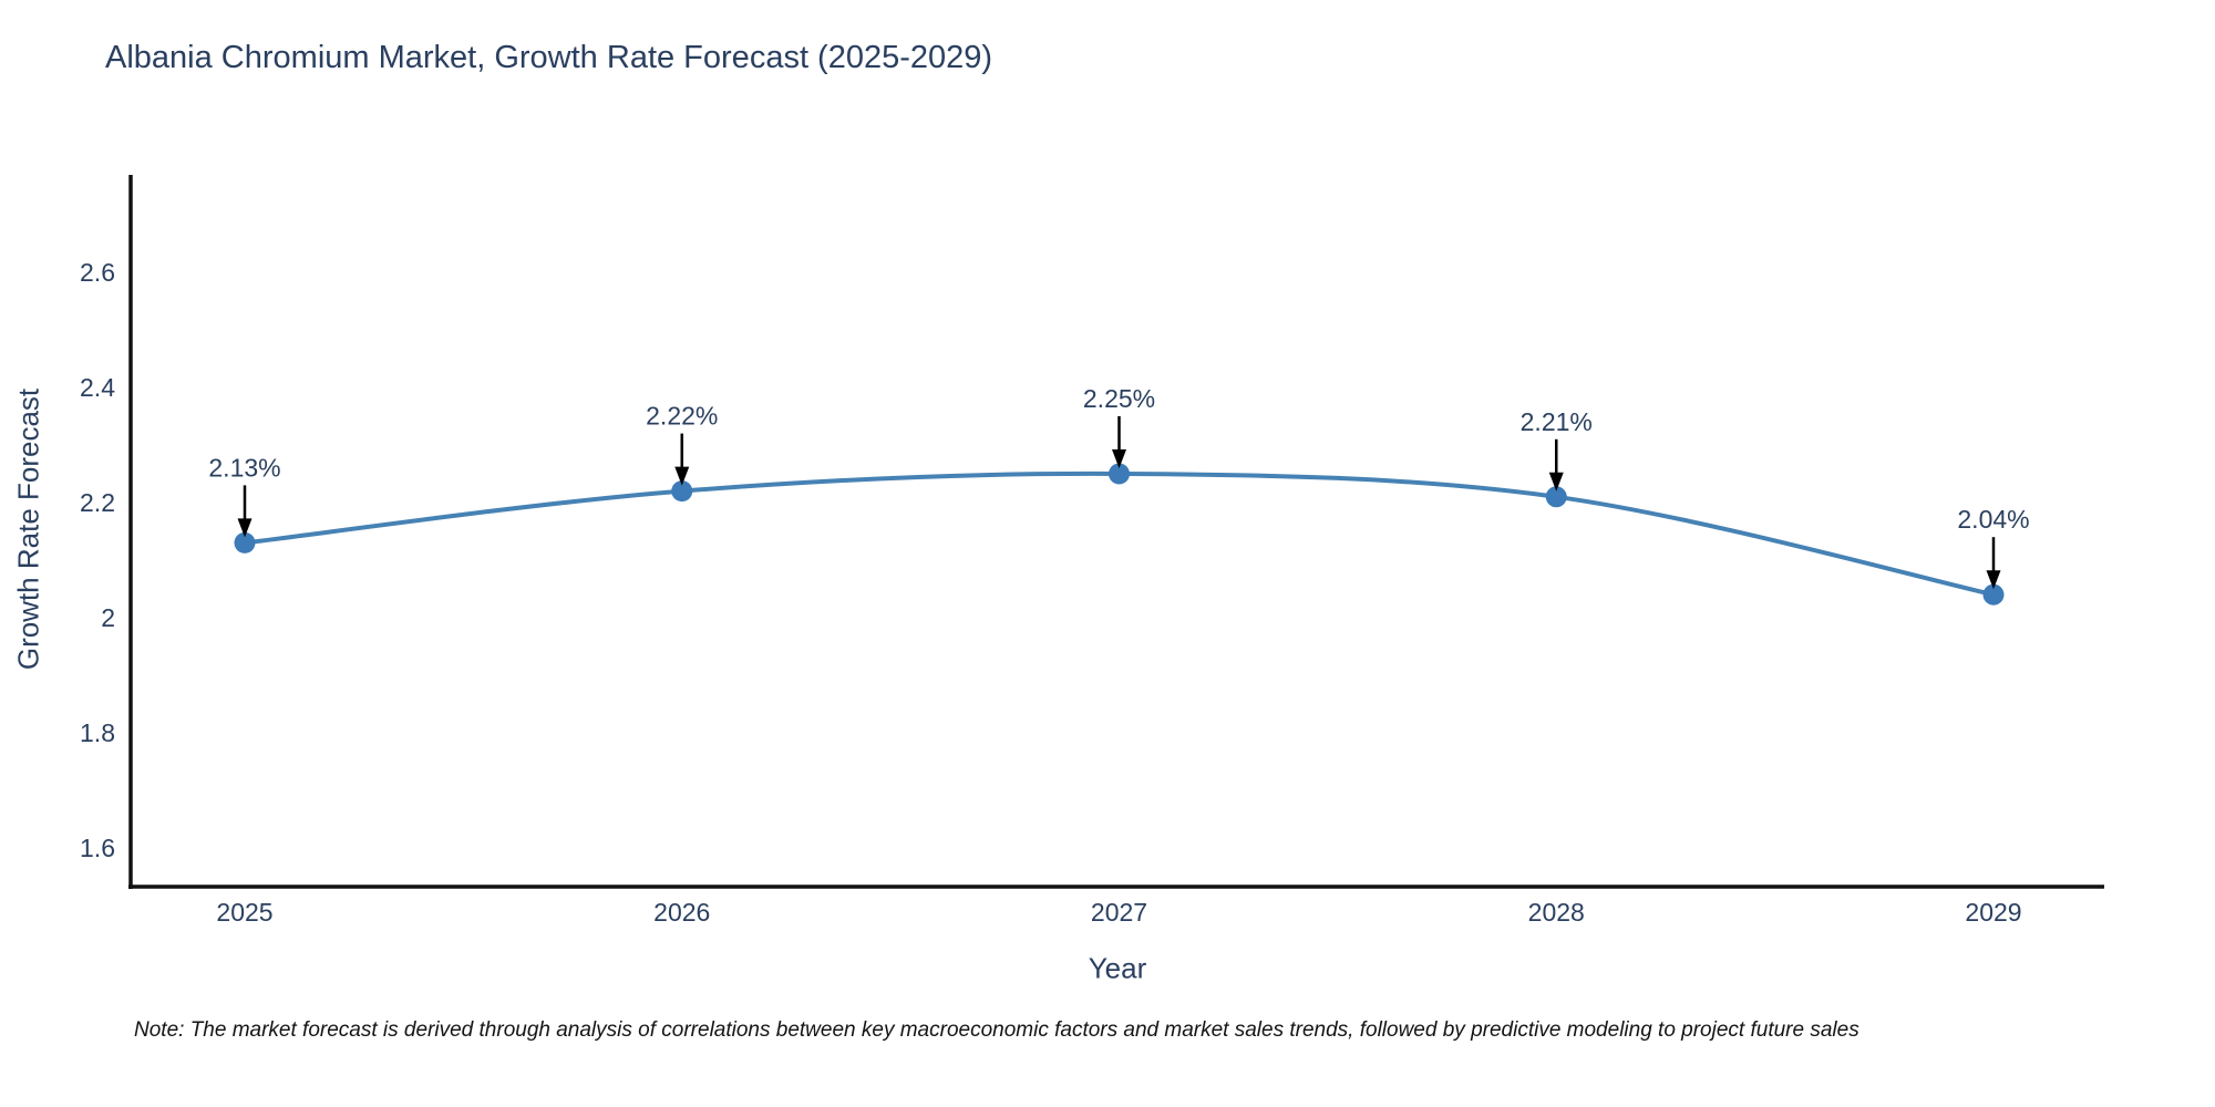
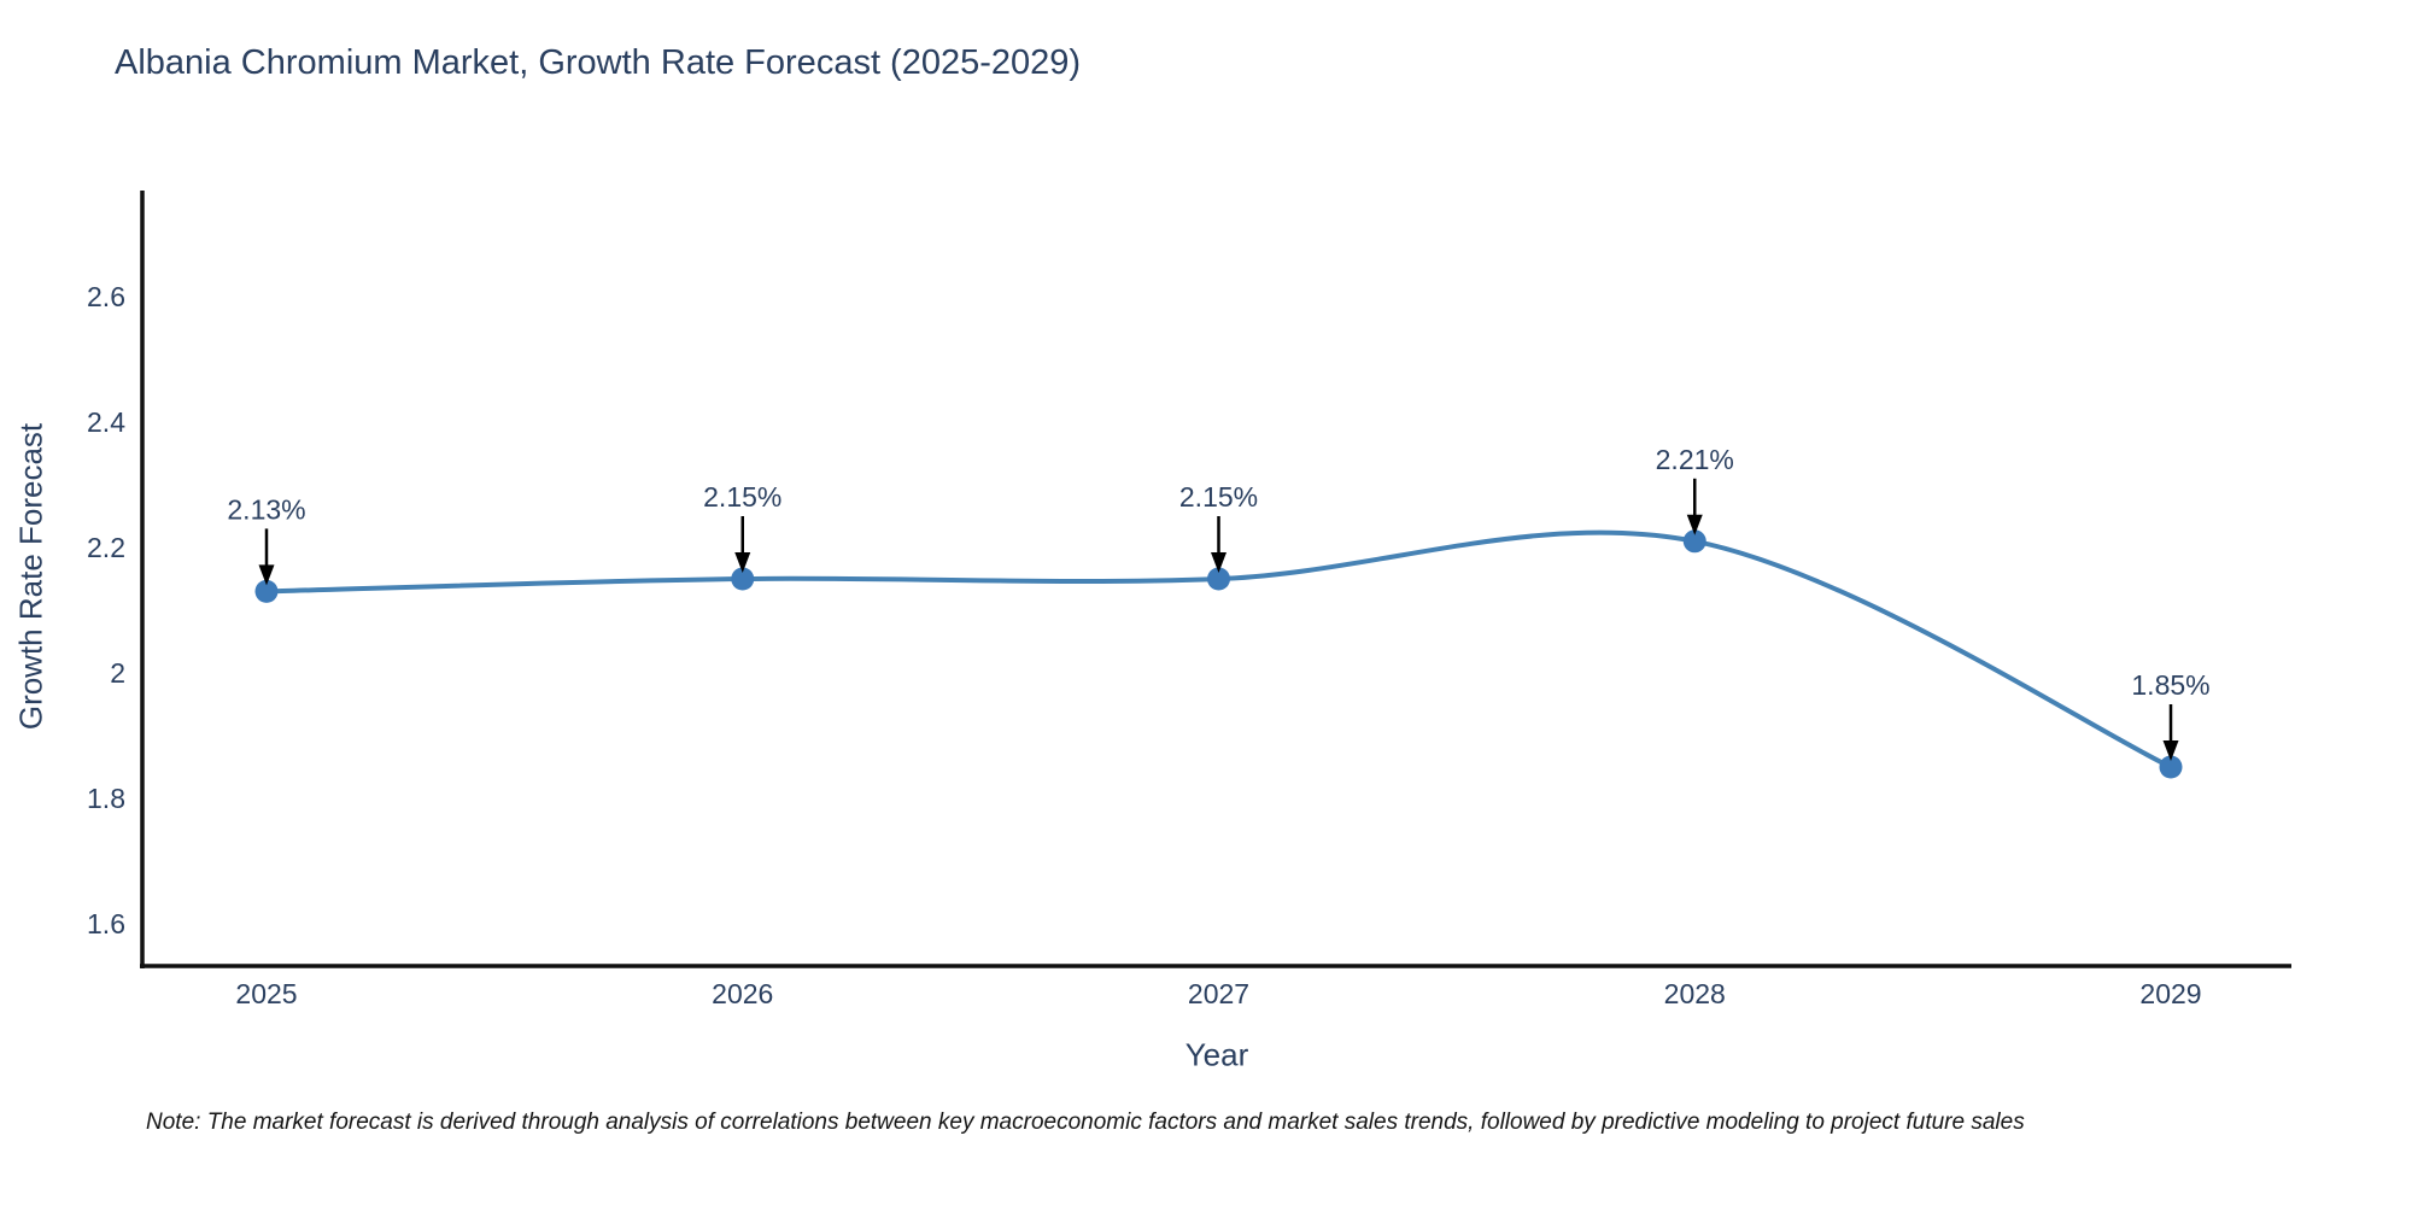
2026: 2.22% -> 2.15%
2027: 2.25% -> 2.15%
2029: 2.04% -> 1.85%
